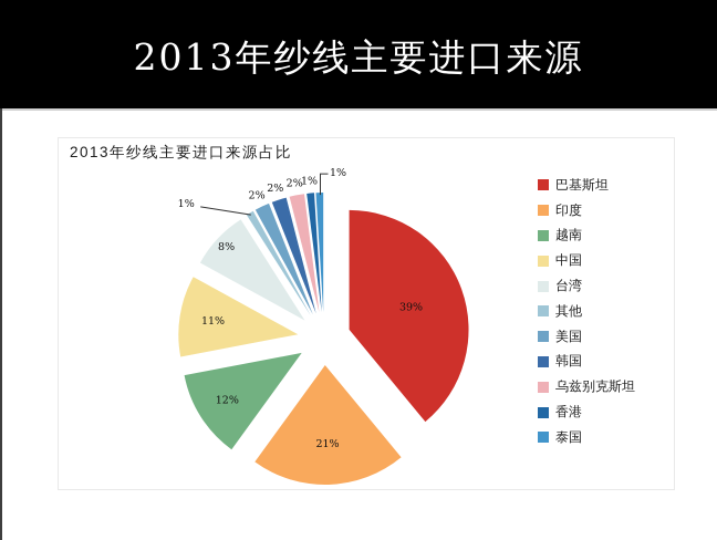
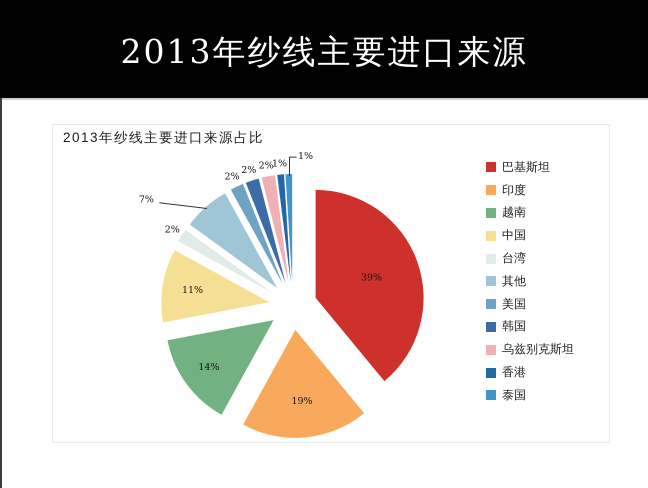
印度: 21% -> 19%
越南: 12% -> 14%
台湾: 8% -> 2%
其他: 1% -> 7%
